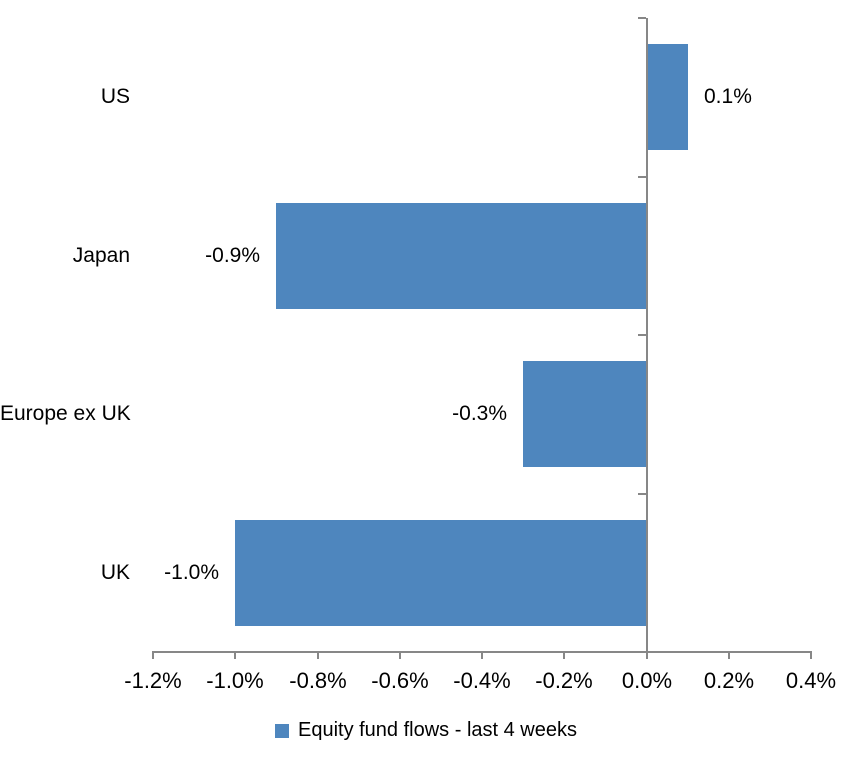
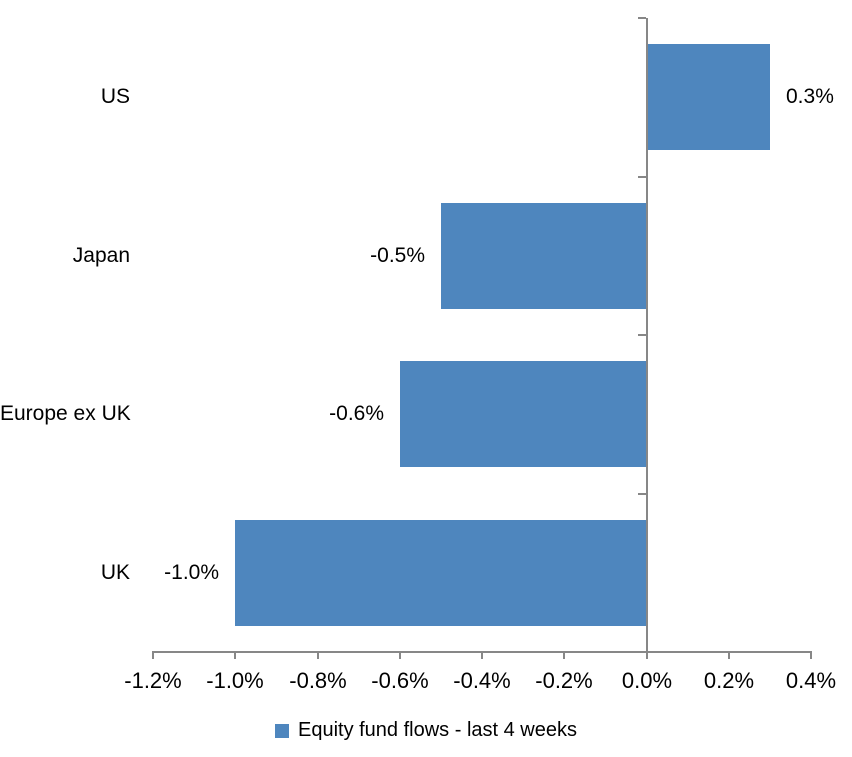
US: 0.1% -> 0.3%
Japan: -0.9% -> -0.5%
Europe ex UK: -0.3% -> -0.6%
